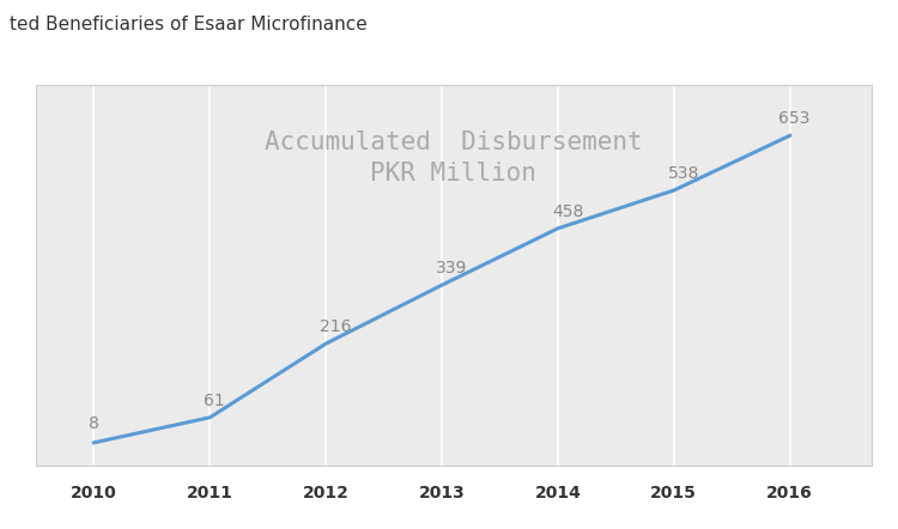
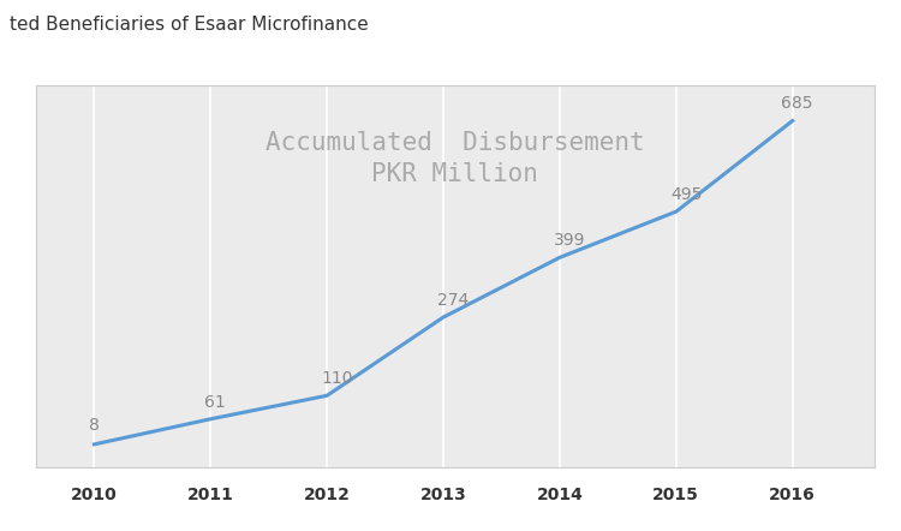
2012: 216 -> 110
2013: 339 -> 274
2014: 458 -> 399
2015: 538 -> 495
2016: 653 -> 685
